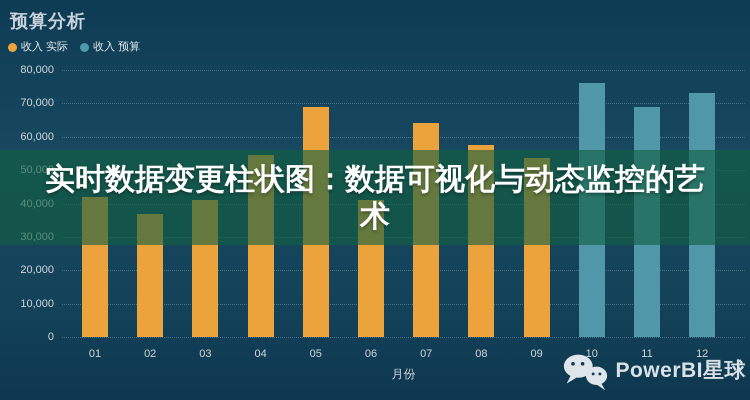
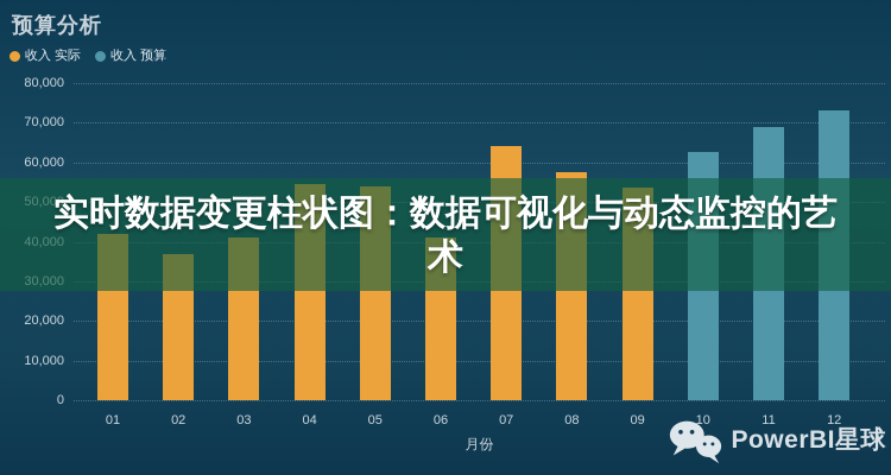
收入 实际/05: 69000 -> 54000
收入 预算/10: 76000 -> 62000
